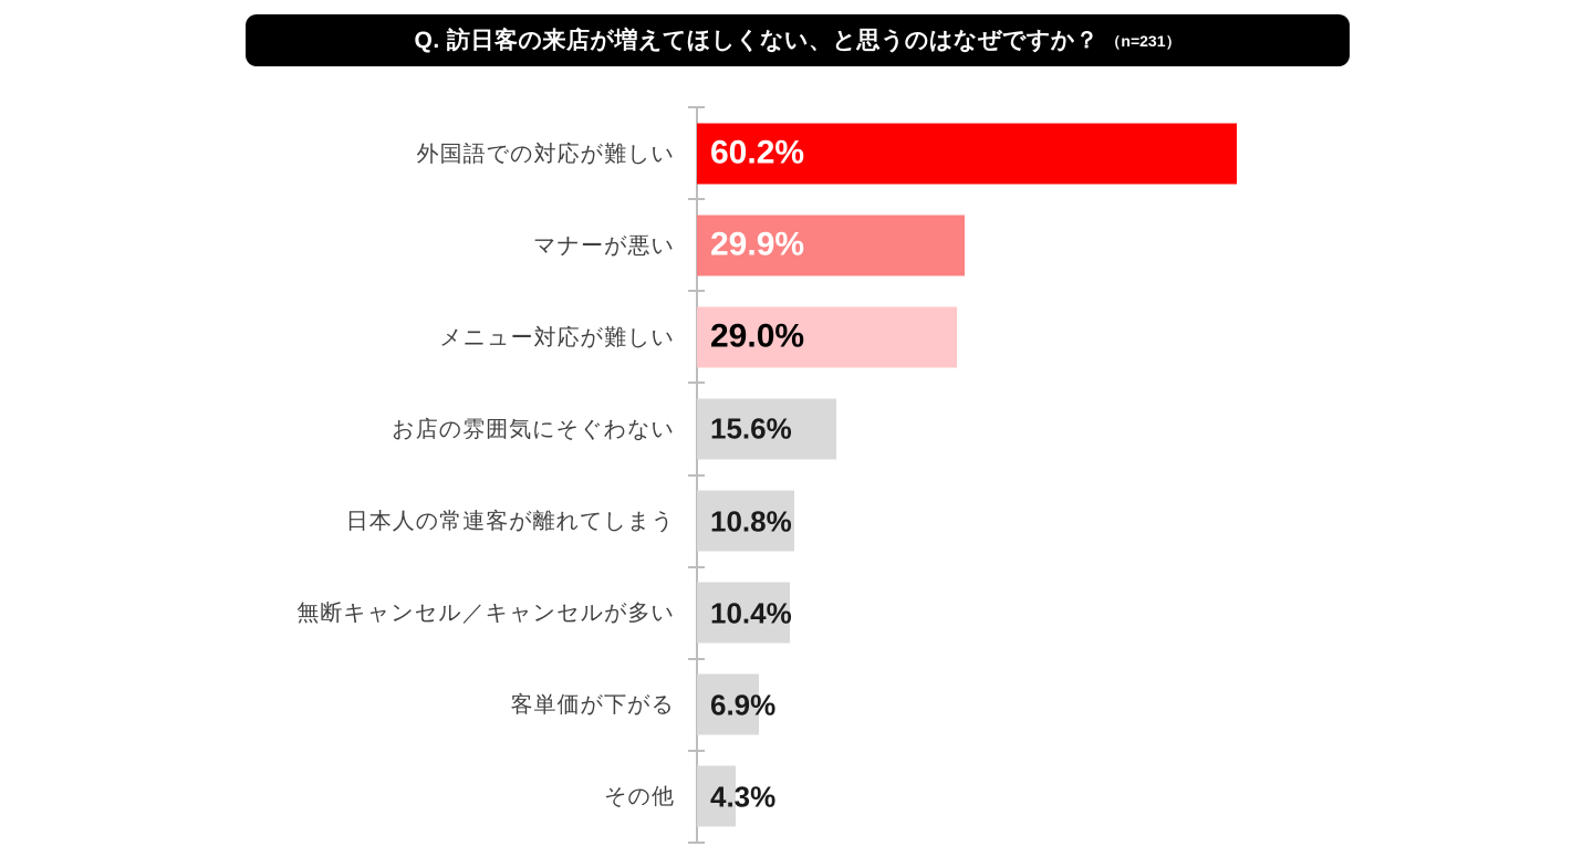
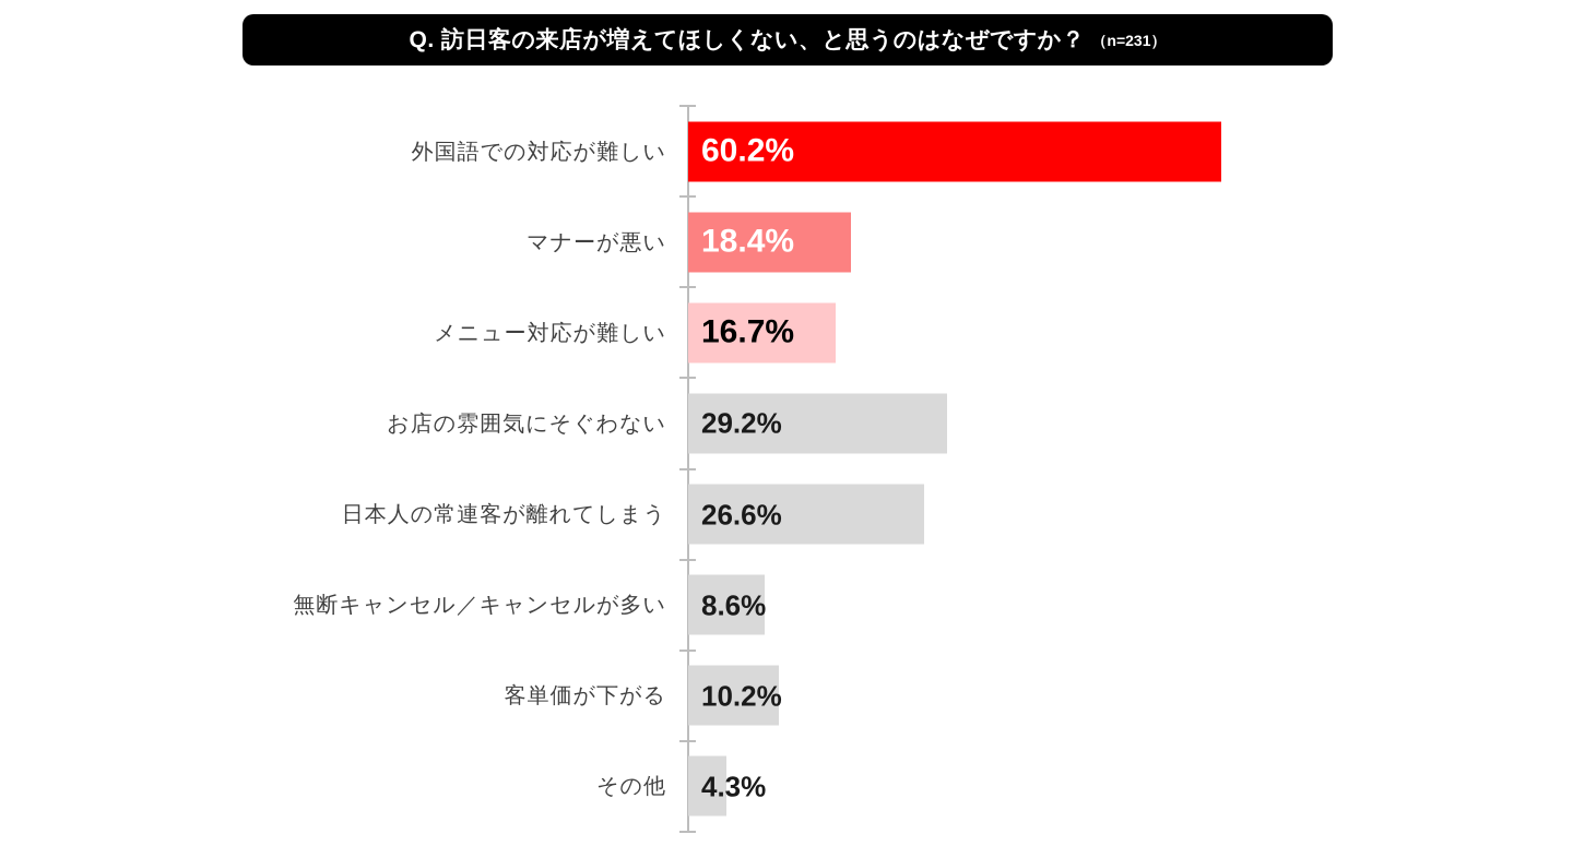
マナーが悪い: 29.9% -> 18.4%
メニュー対応が難しい: 29.0% -> 16.7%
お店の雰囲気にそぐわない: 15.6% -> 29.2%
日本人の常連客が離れてしまう: 10.8% -> 26.6%
無断キャンセル／キャンセルが多い: 10.4% -> 8.6%
客単価が下がる: 6.9% -> 10.2%
